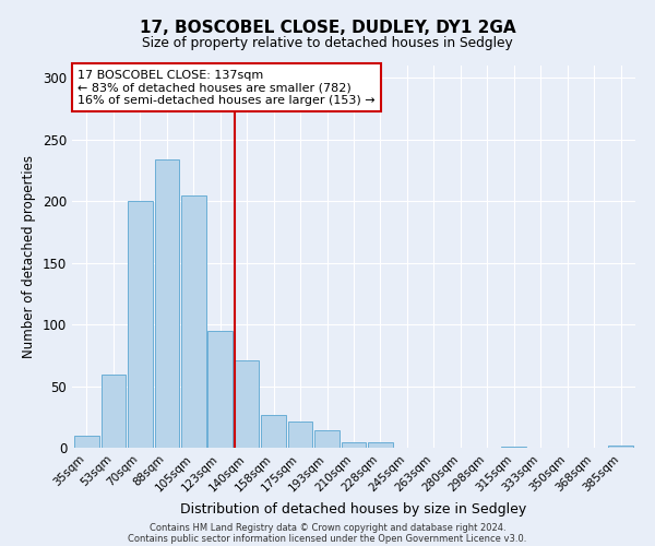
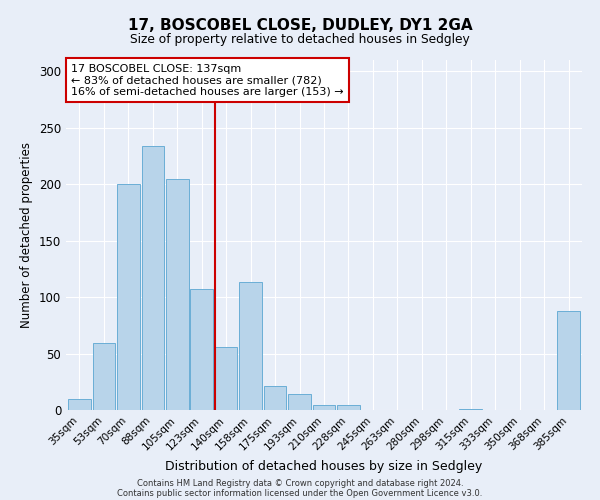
123sqm: 95 -> 107
140sqm: 71 -> 56
158sqm: 27 -> 113
385sqm: 2 -> 88
